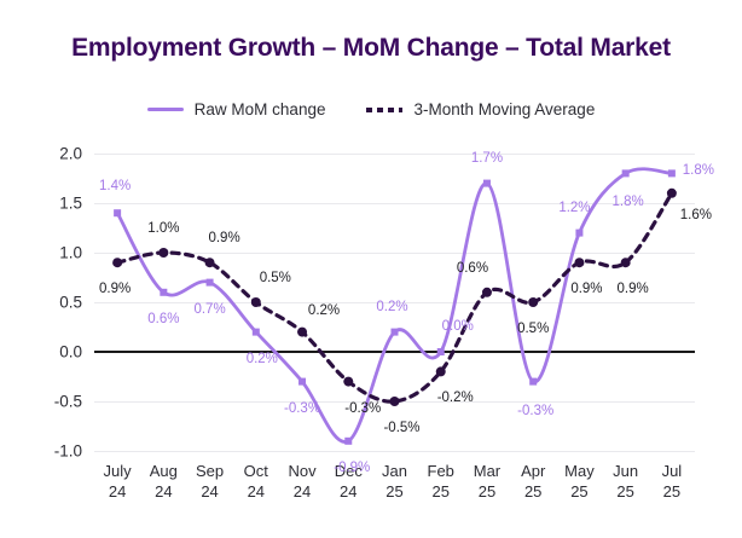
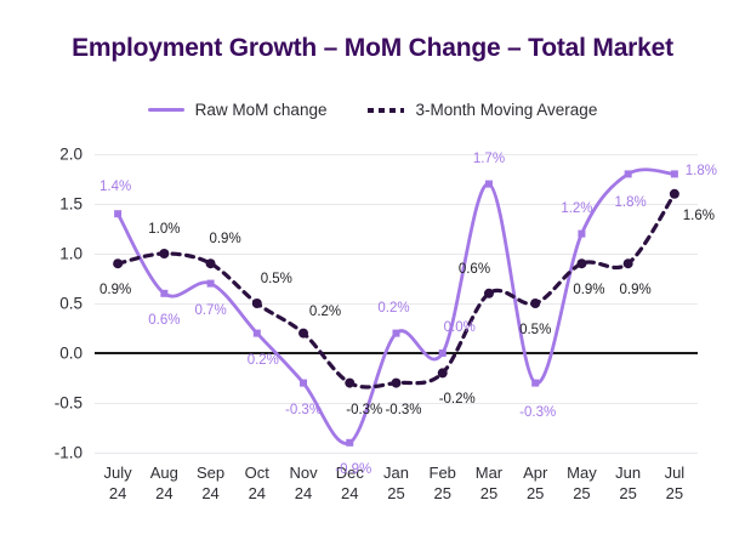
3-Month Moving Average/Jan 25: -0.5% -> -0.3%
